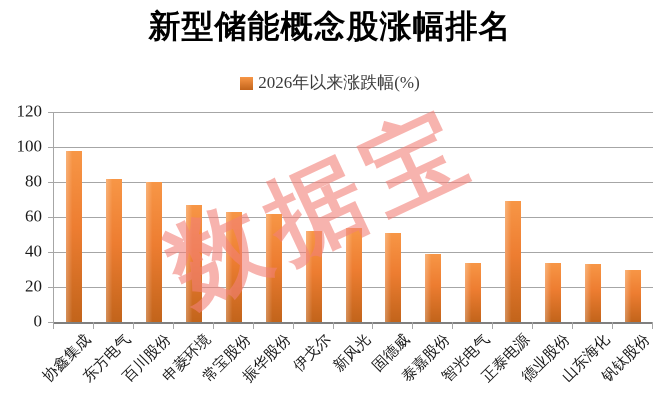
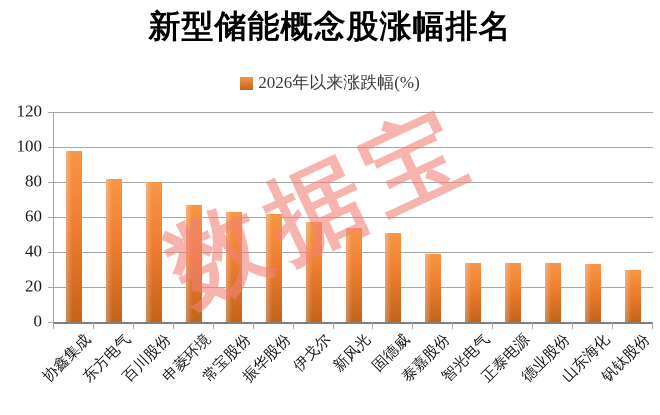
伊戈尔: 52 -> 57
正泰电源: 69 -> 34
